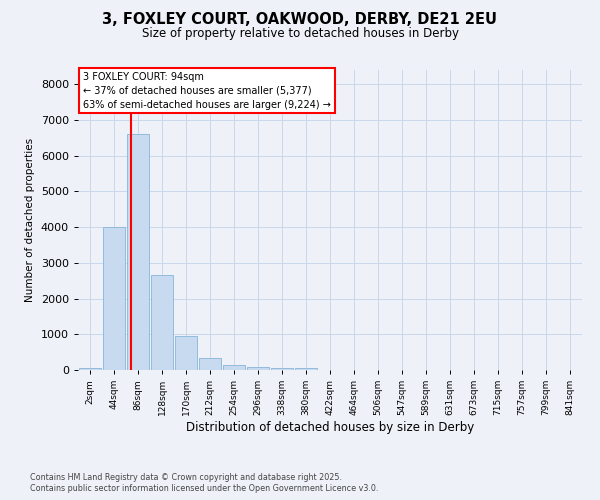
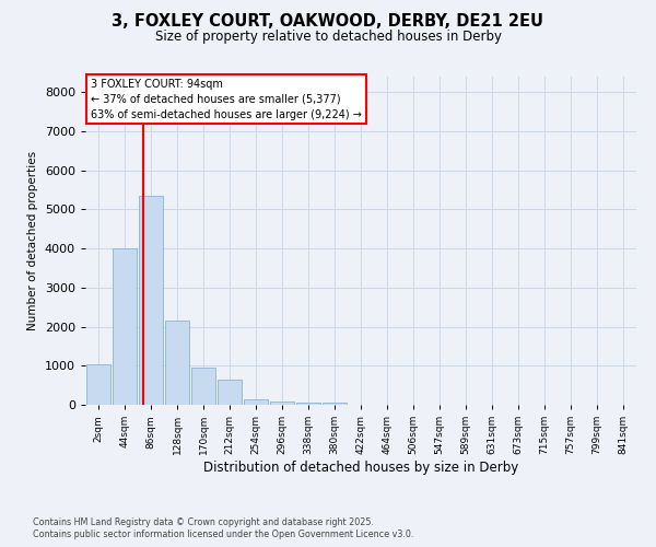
2sqm: 50 -> 1050
86sqm: 6600 -> 5350
128sqm: 2650 -> 2150
212sqm: 330 -> 650
